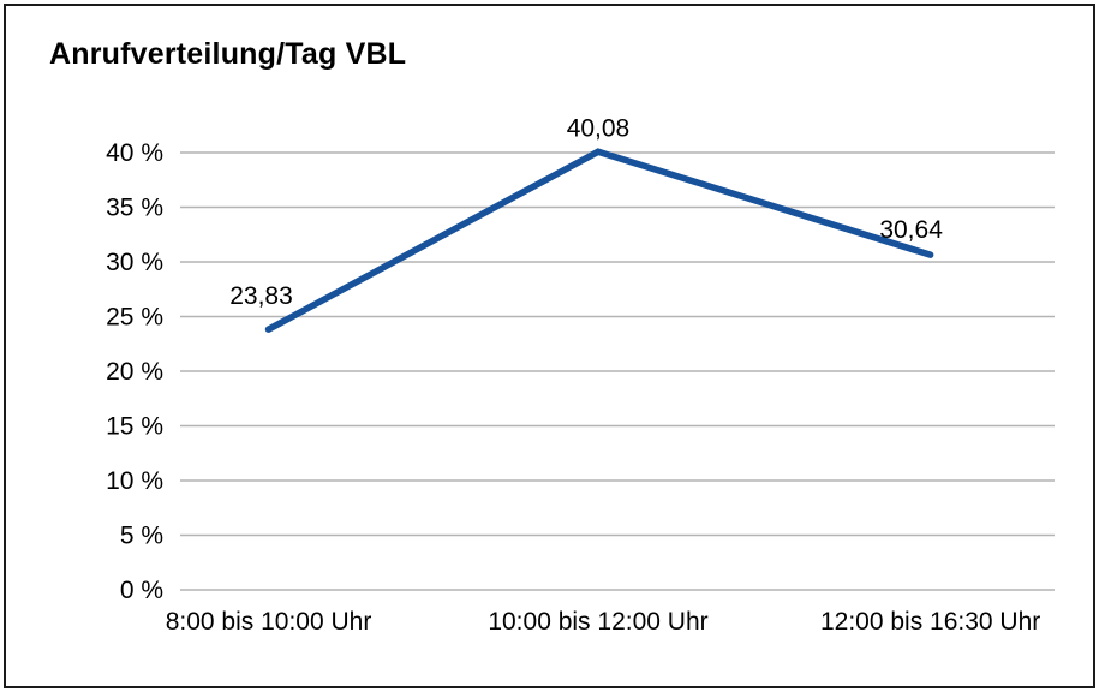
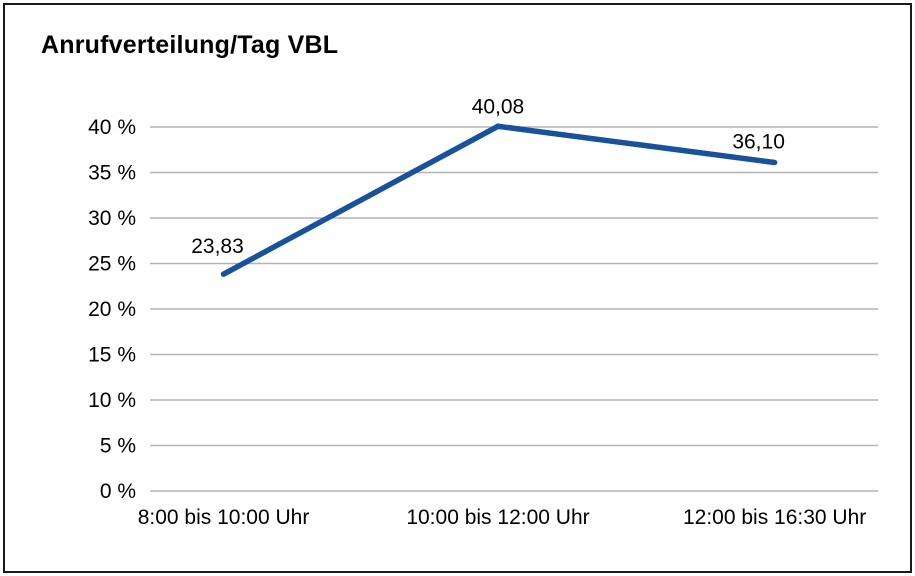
12:00 bis 16:30 Uhr: 30,64 -> 36,10
